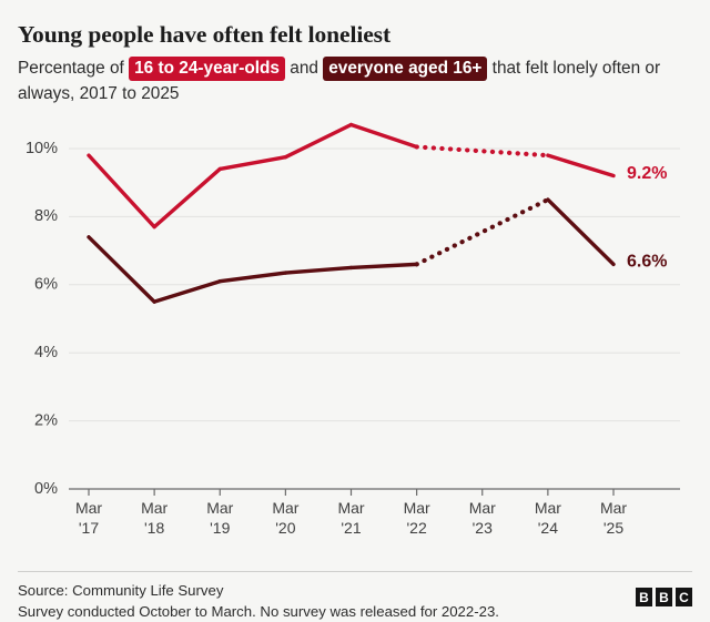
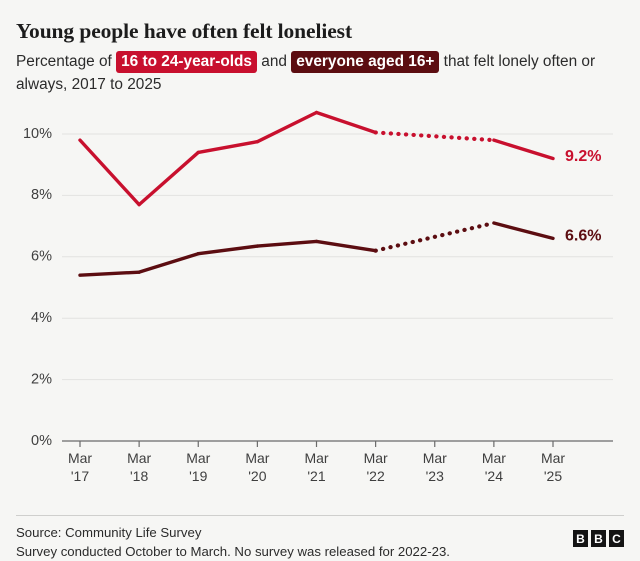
everyone aged 16+/Mar '17: 7.4% -> 5.4%
everyone aged 16+/Mar '22: 6.6% -> 6.2%
everyone aged 16+/Mar '24: 8.5% -> 7.1%
